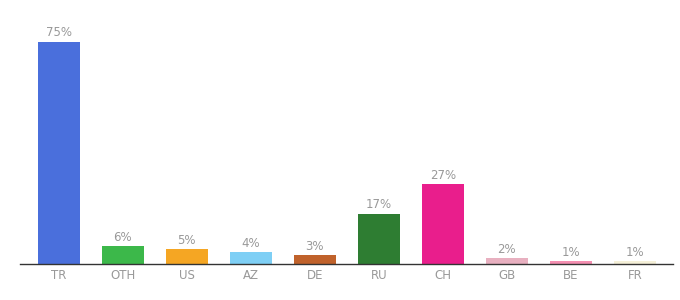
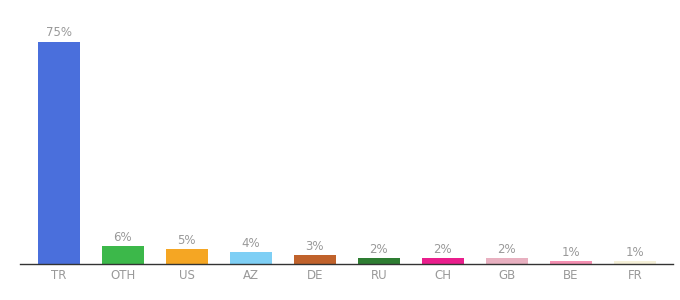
RU: 17% -> 2%
CH: 27% -> 2%
